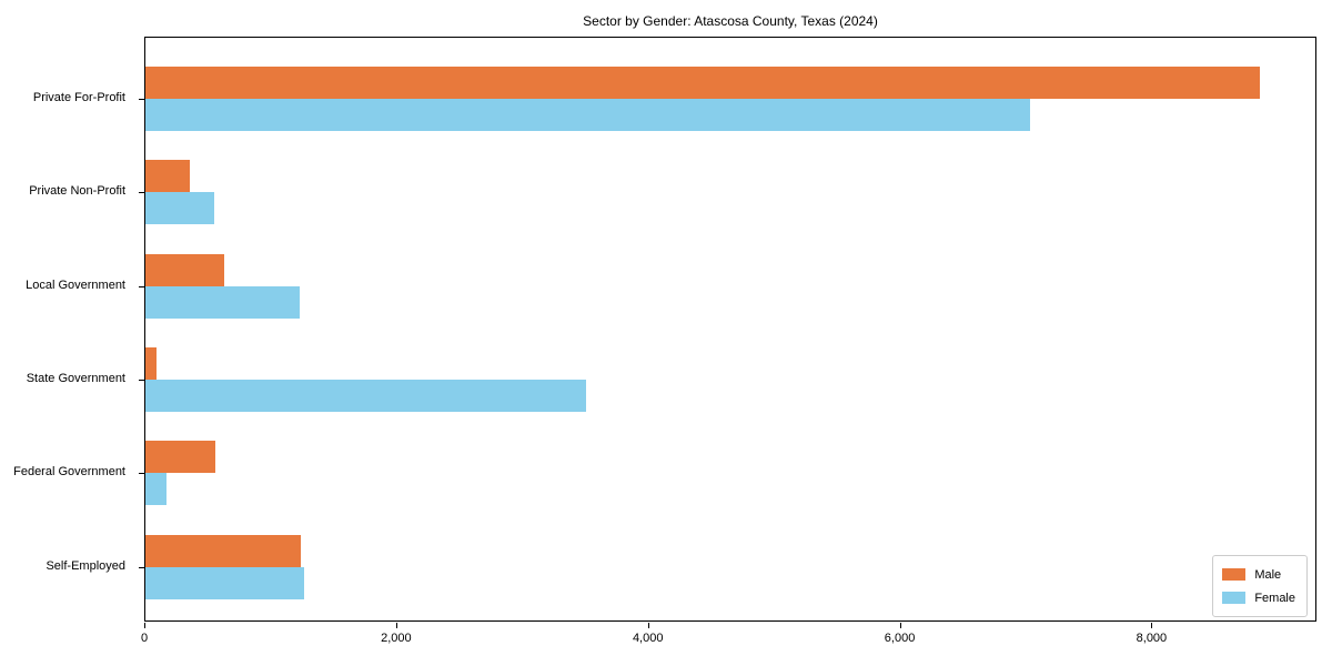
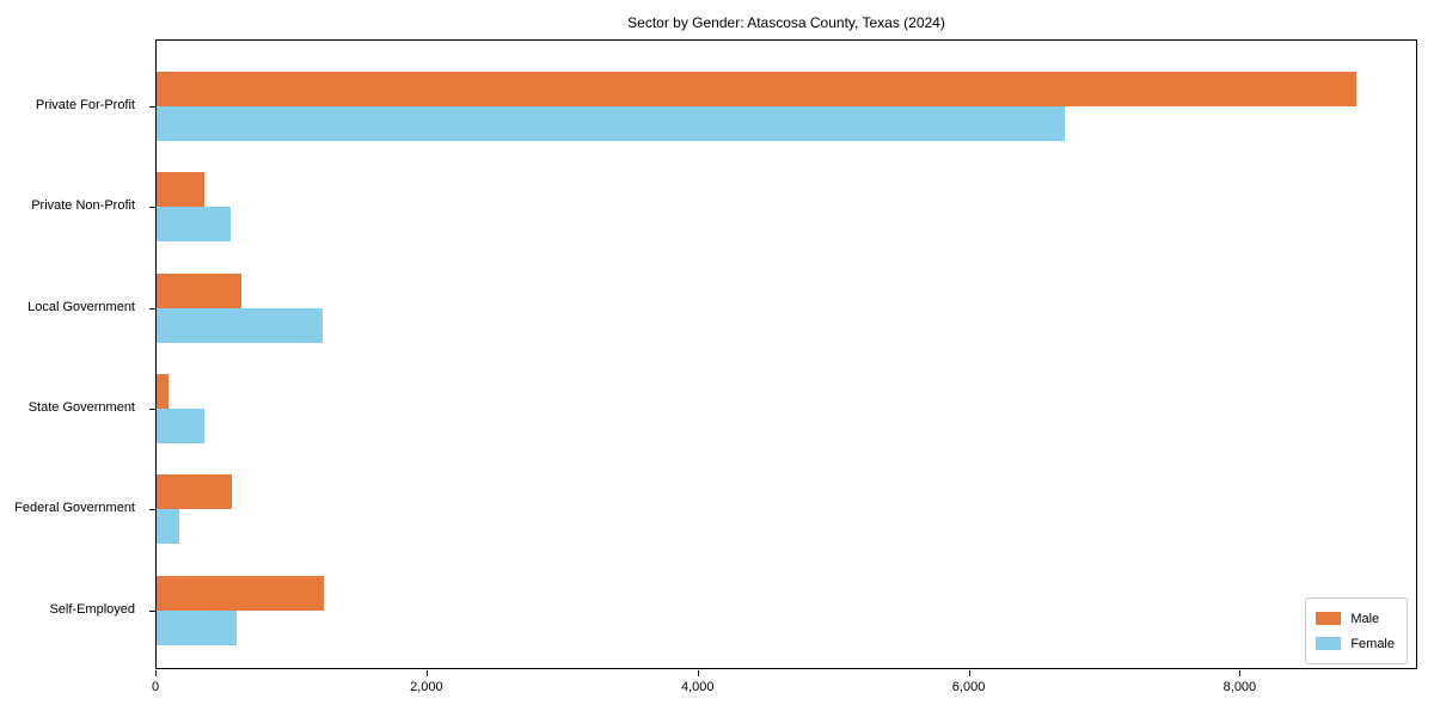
Female/Private For-Profit: 7040 -> 6710
Female/State Government: 3510 -> 350
Female/Self-Employed: 1260 -> 590
